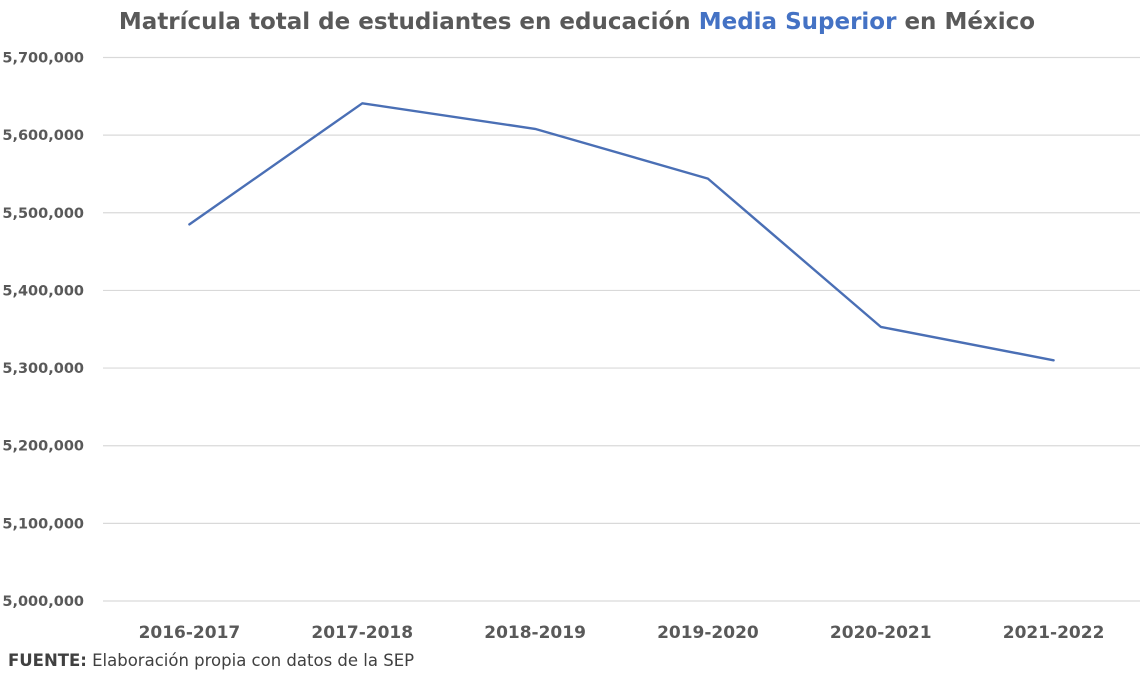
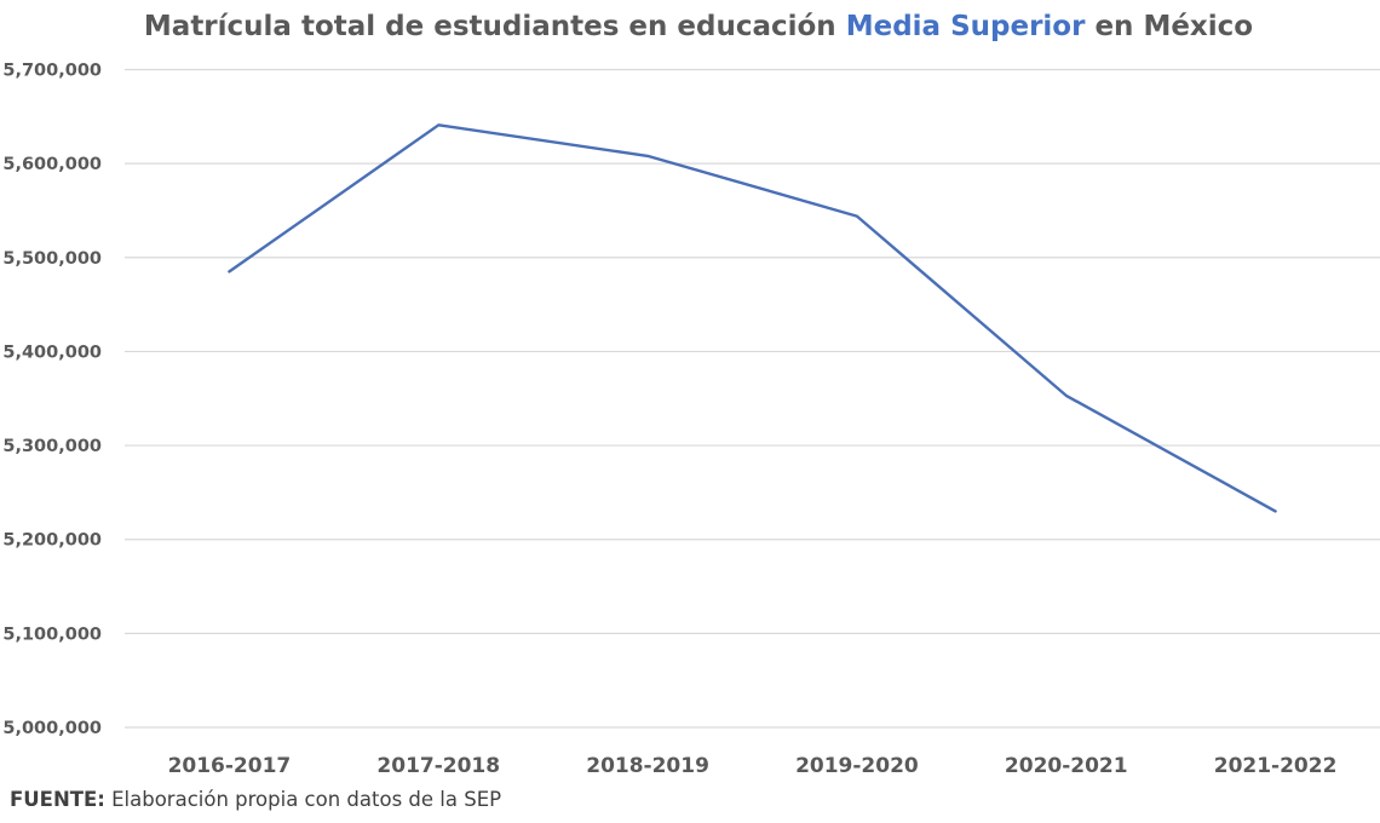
2021-2022: 5310000 -> 5230000
